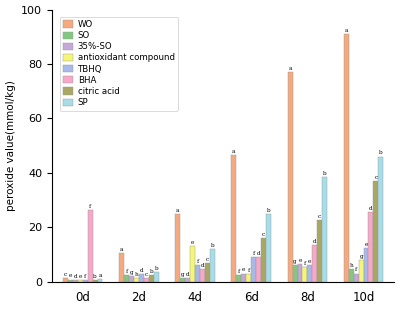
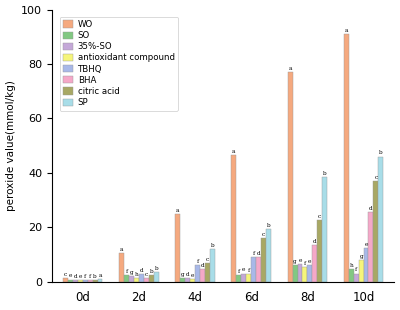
BHA/0d: 26.5 -> 0.5
antioxidant compound/4d: 13.0 -> 1.0
SP/6d: 25.0 -> 19.5
